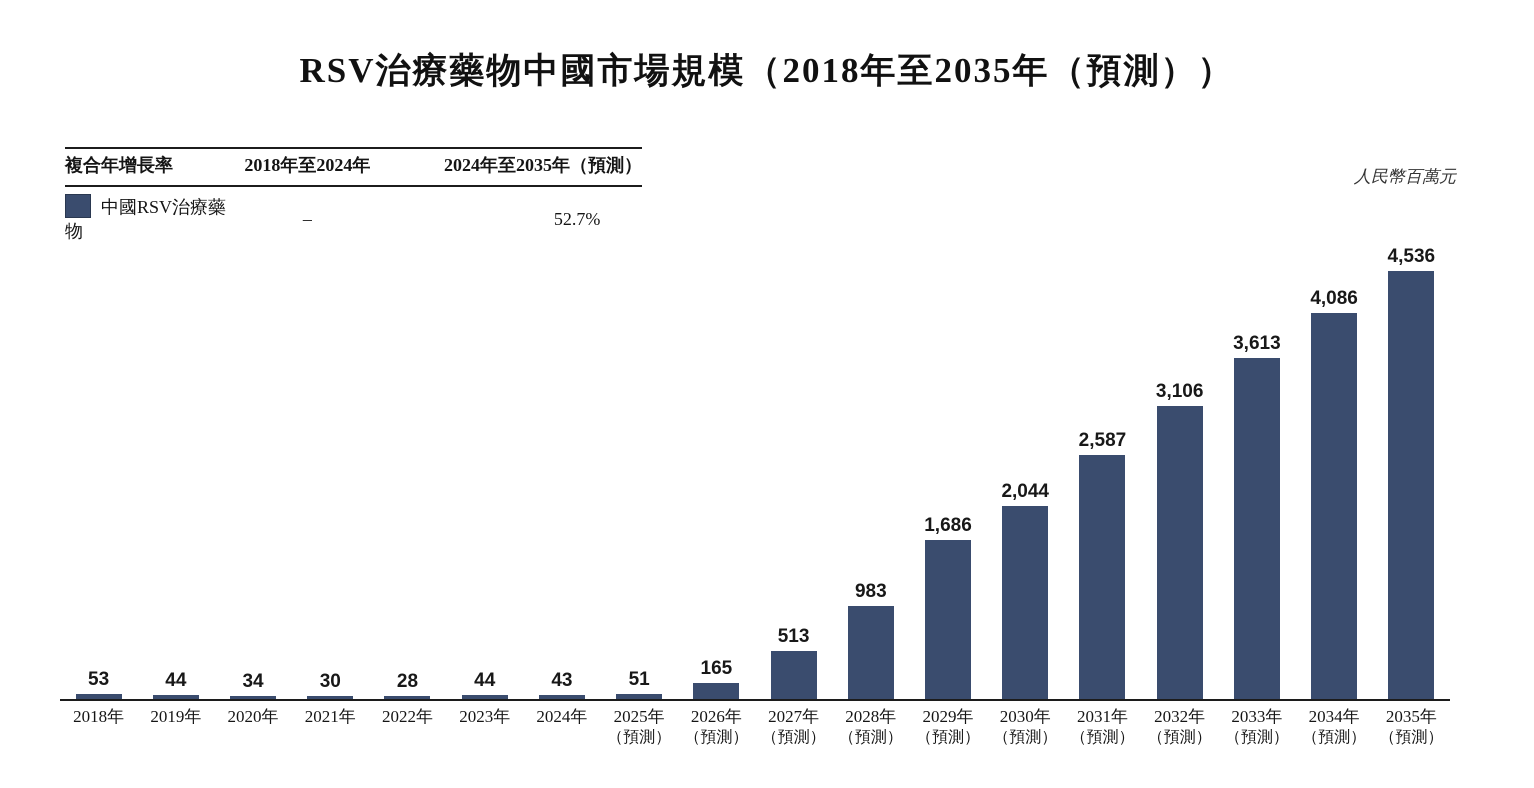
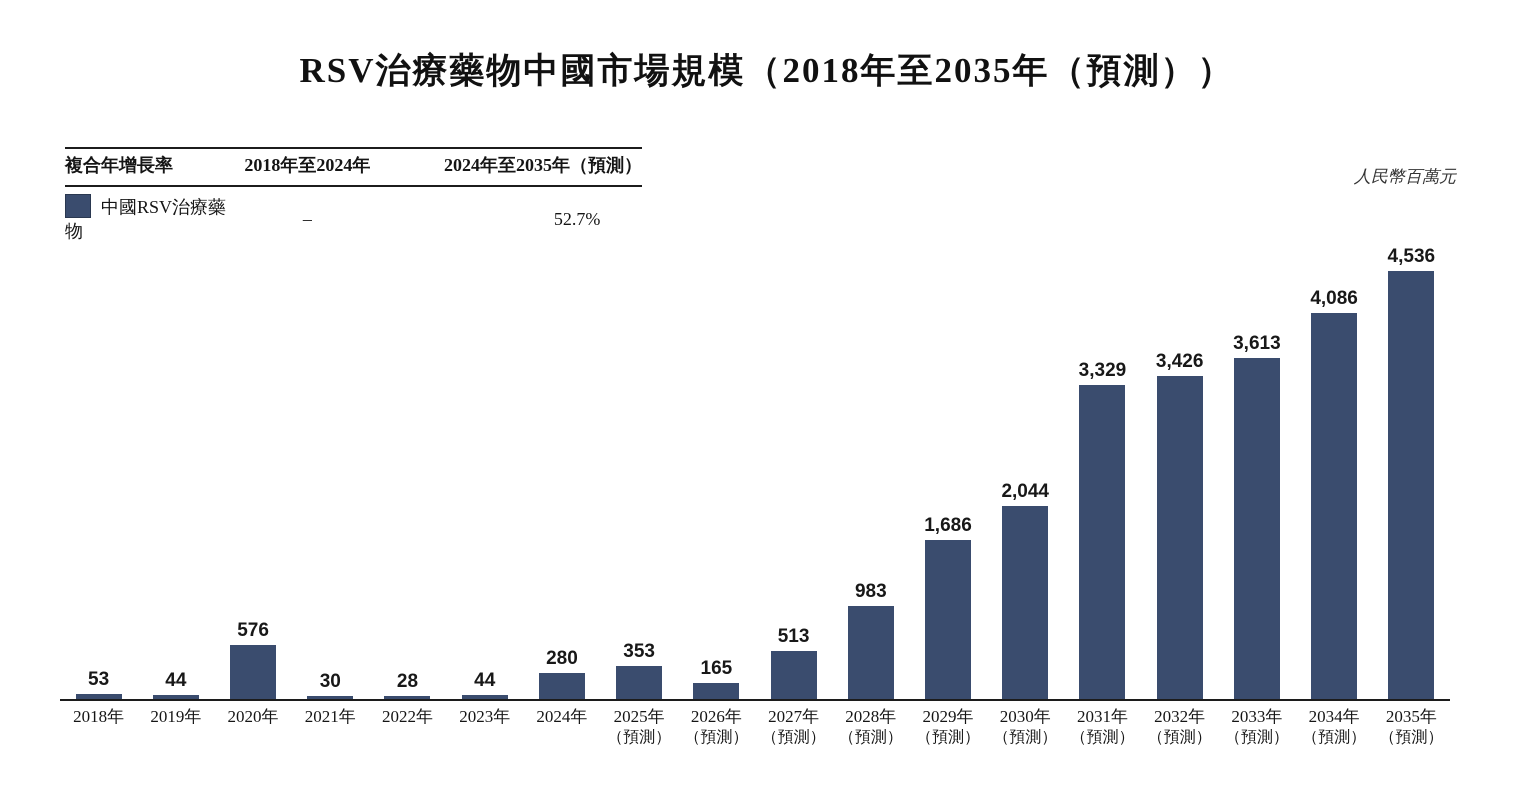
2020年: 34 -> 576
2024年: 43 -> 280
2025年（預測）: 51 -> 353
2031年（預測）: 2,587 -> 3,329
2032年（預測）: 3,106 -> 3,426
